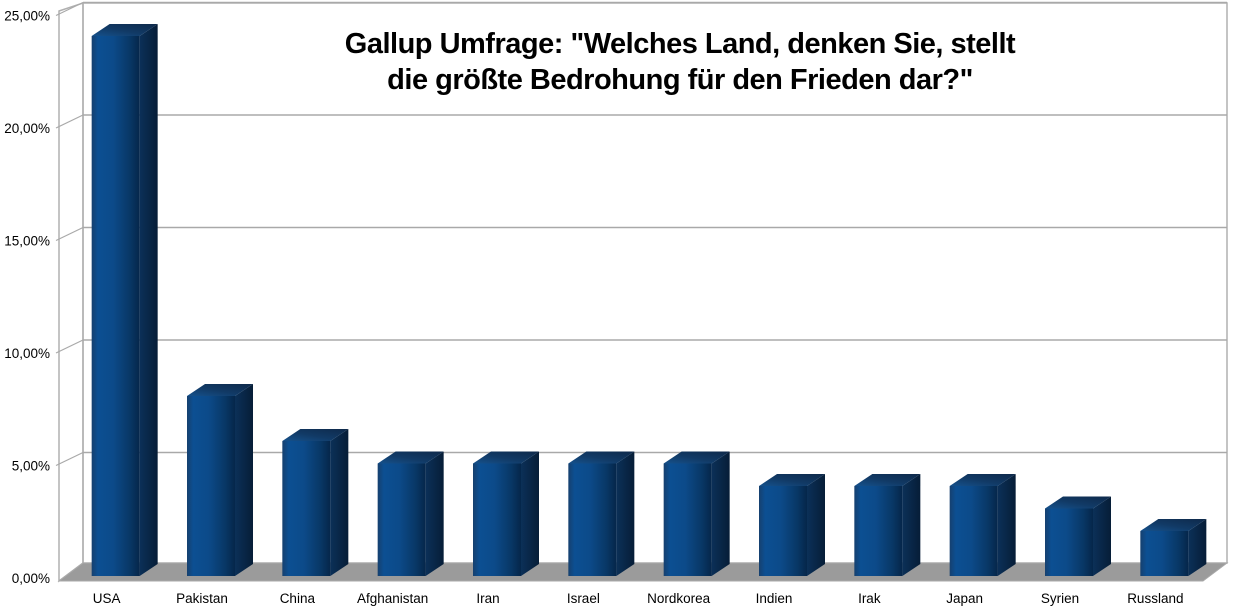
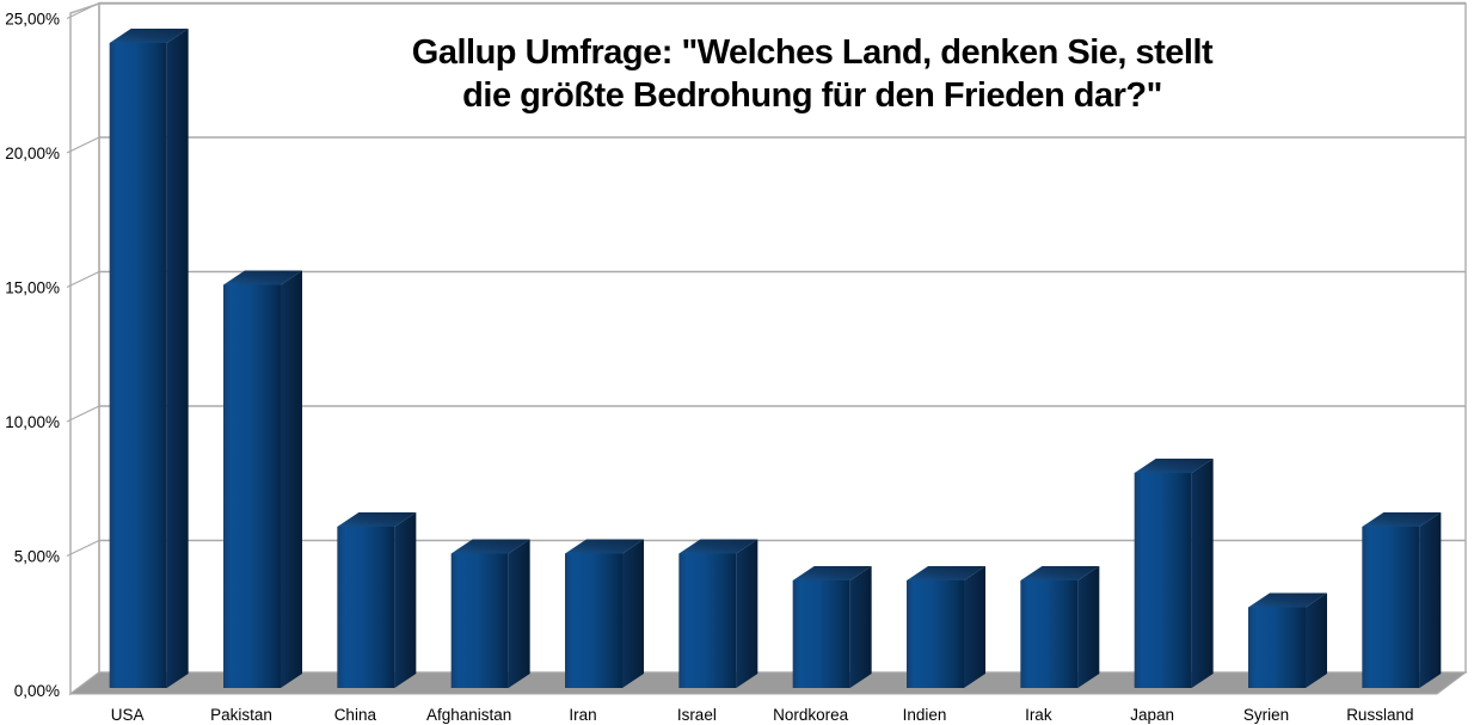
Pakistan: 8% -> 15%
Nordkorea: 5% -> 4%
Japan: 4% -> 8%
Russland: 2% -> 6%
